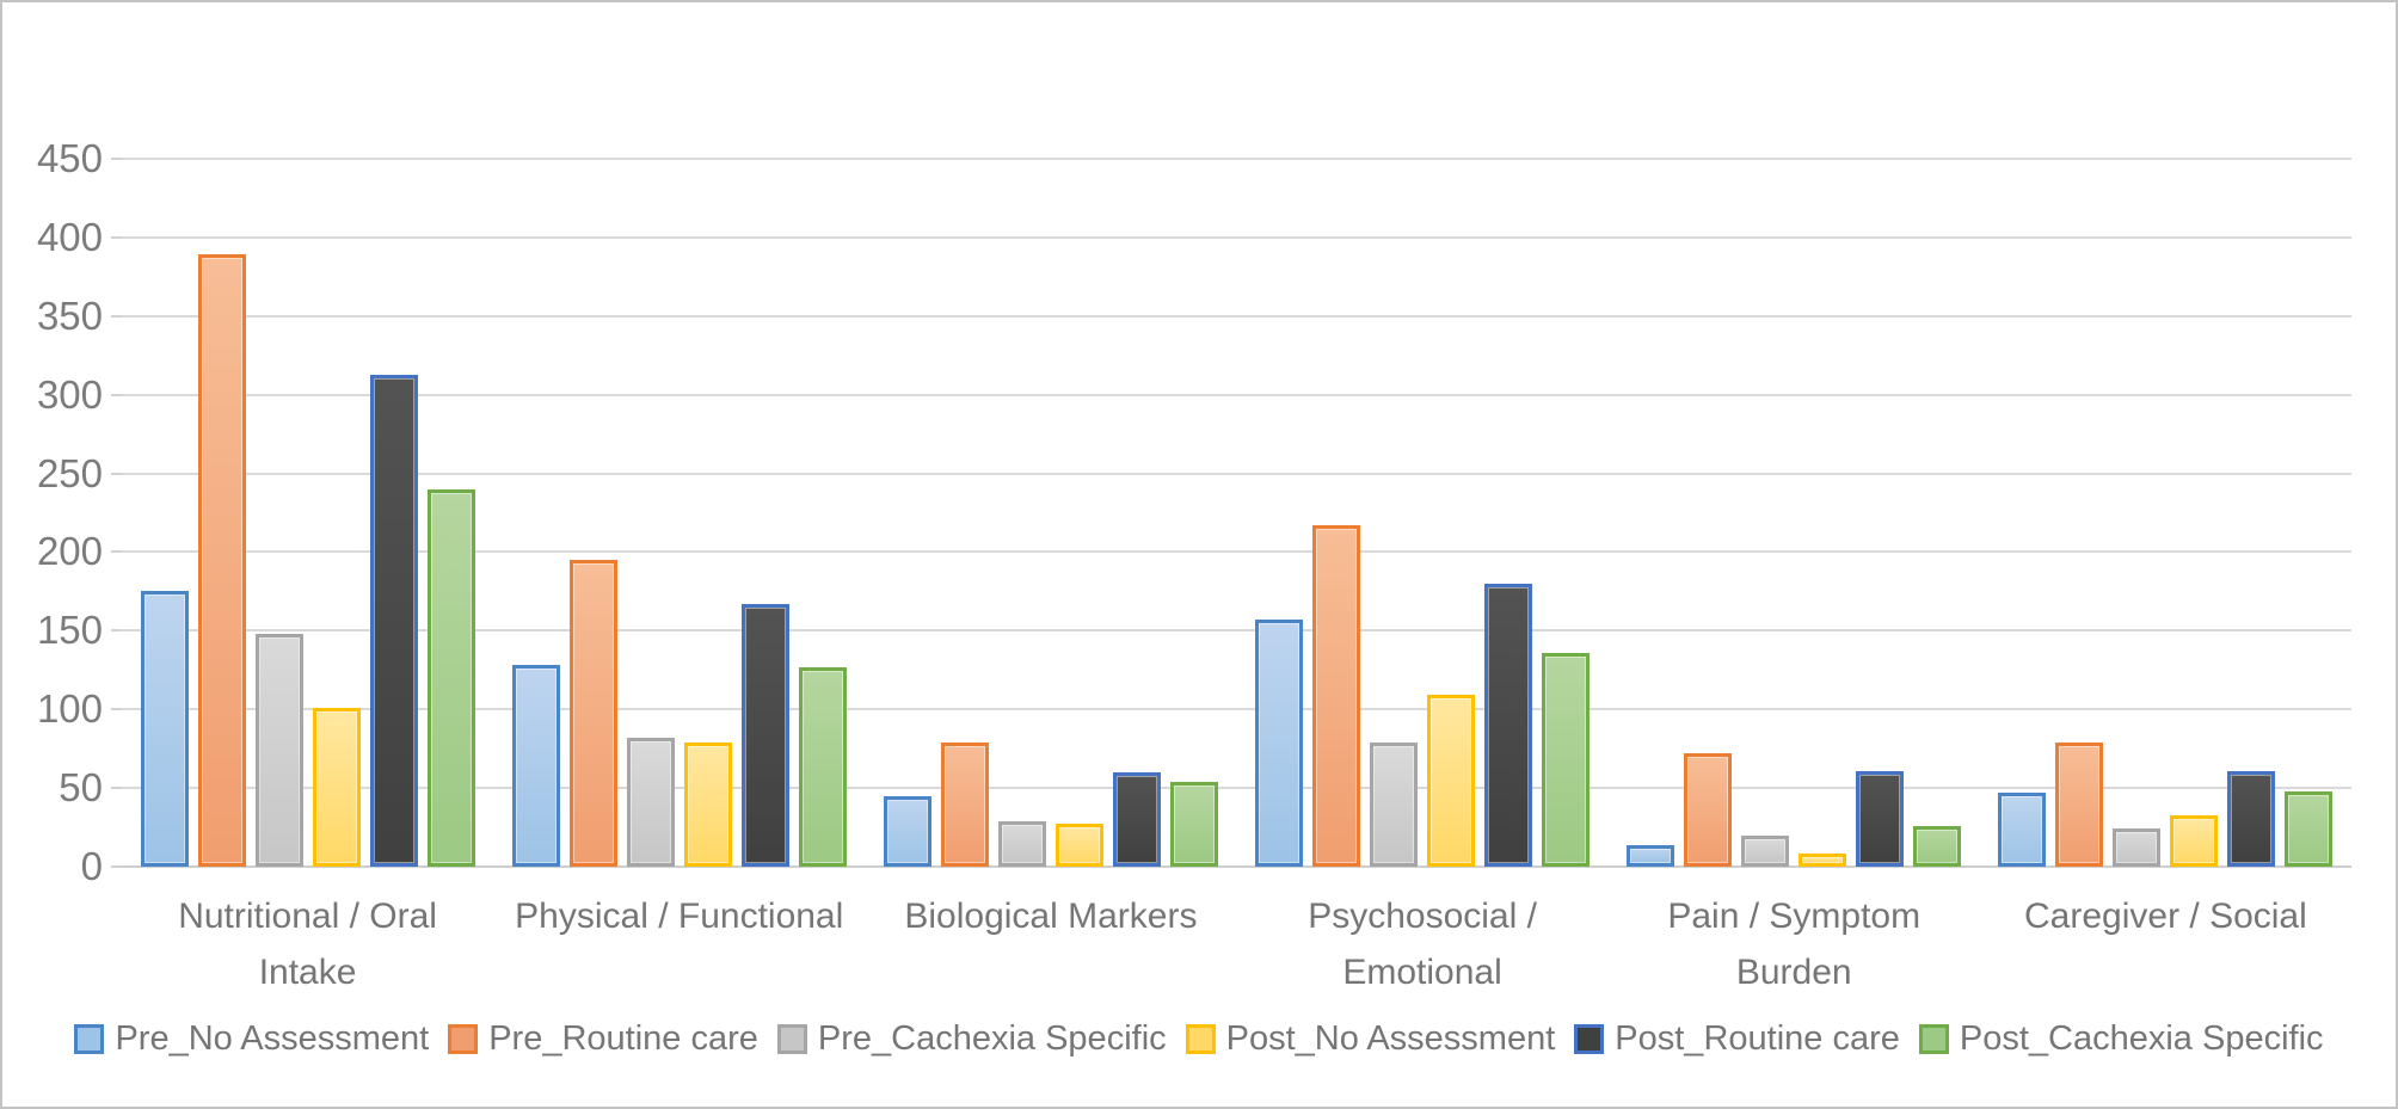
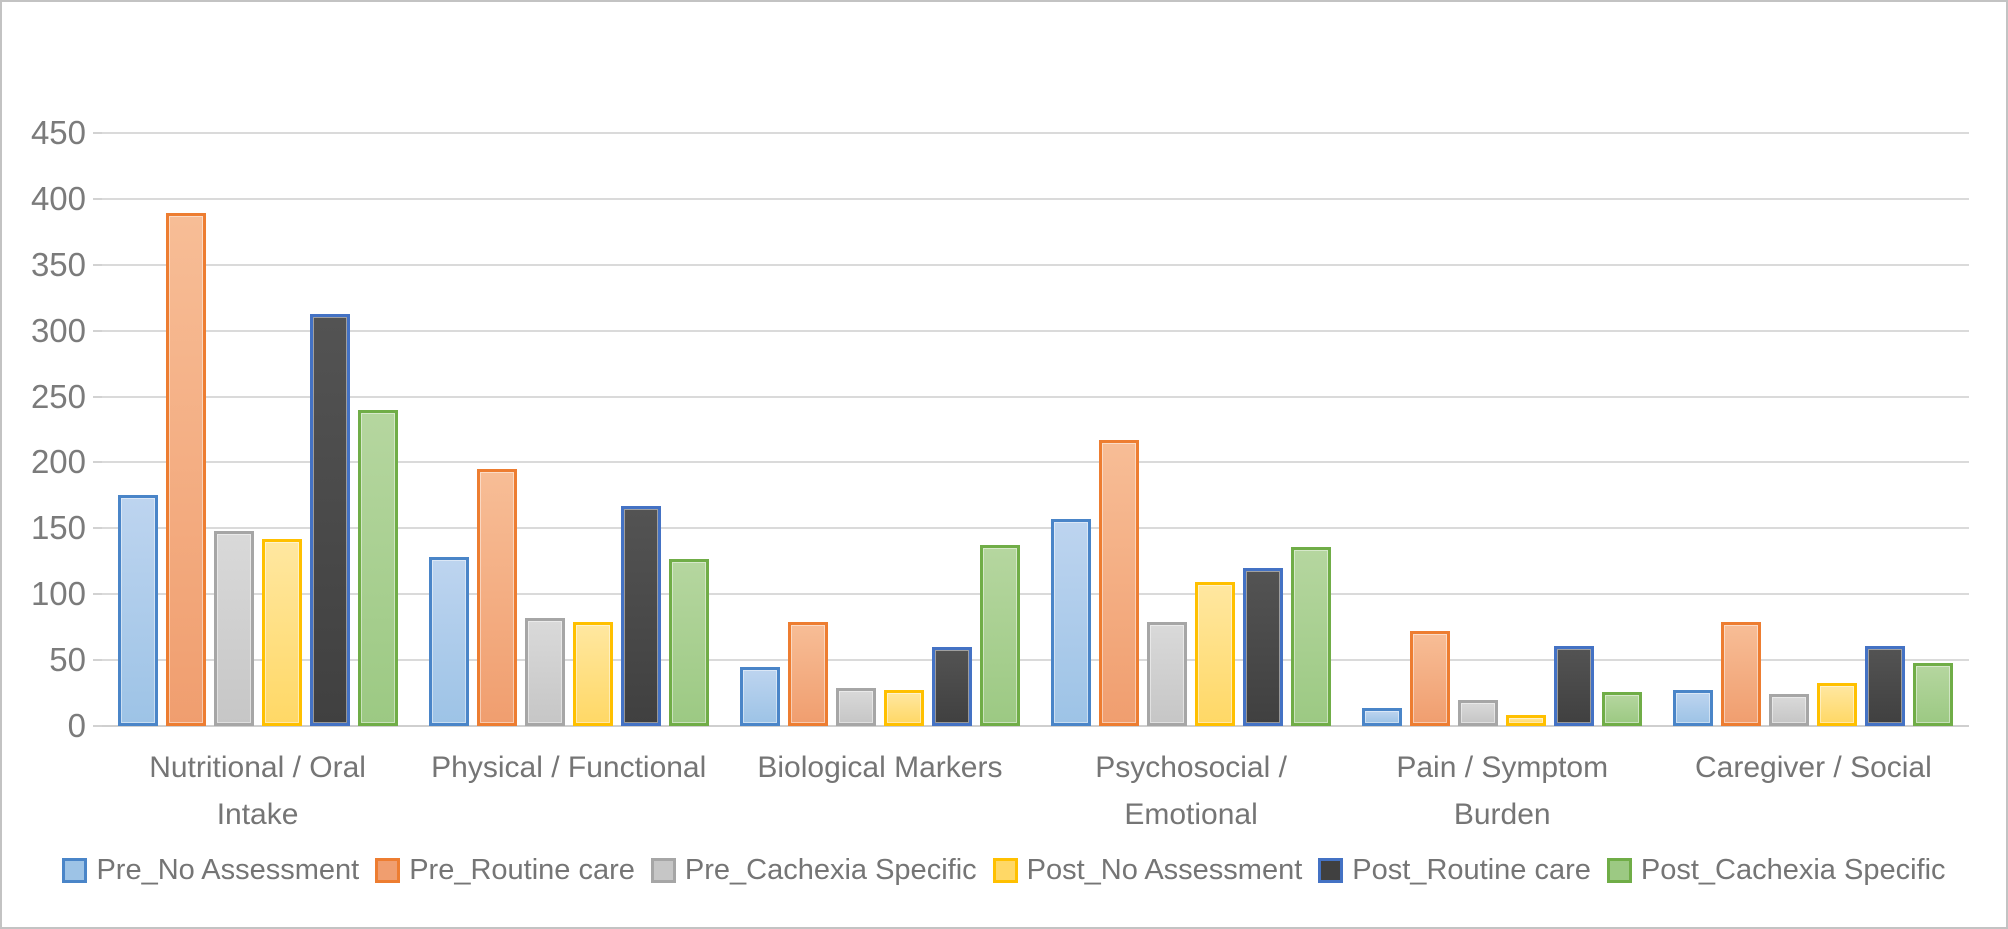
Post_No Assessment/Nutritional / Oral Intake: 101 -> 142
Post_Cachexia Specific/Biological Markers: 54 -> 137
Post_Routine care/Psychosocial / Emotional: 180 -> 120
Pre_No Assessment/Caregiver / Social: 47 -> 27
